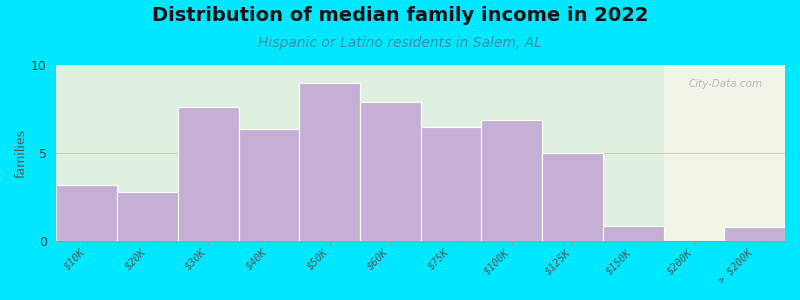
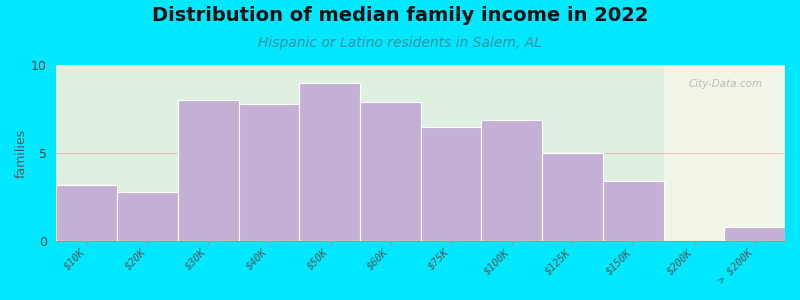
$30K: 7.6 -> 8.0
$40K: 6.4 -> 7.8
$150K: 0.9 -> 3.4
